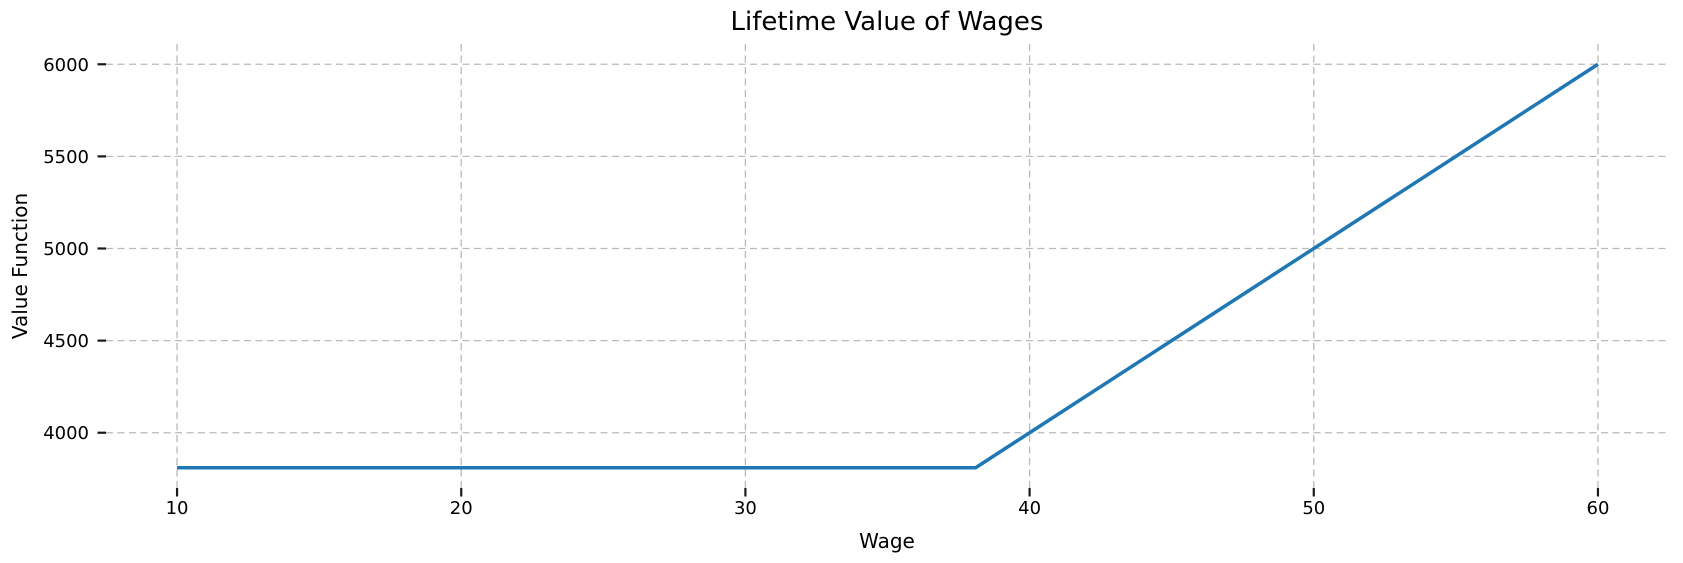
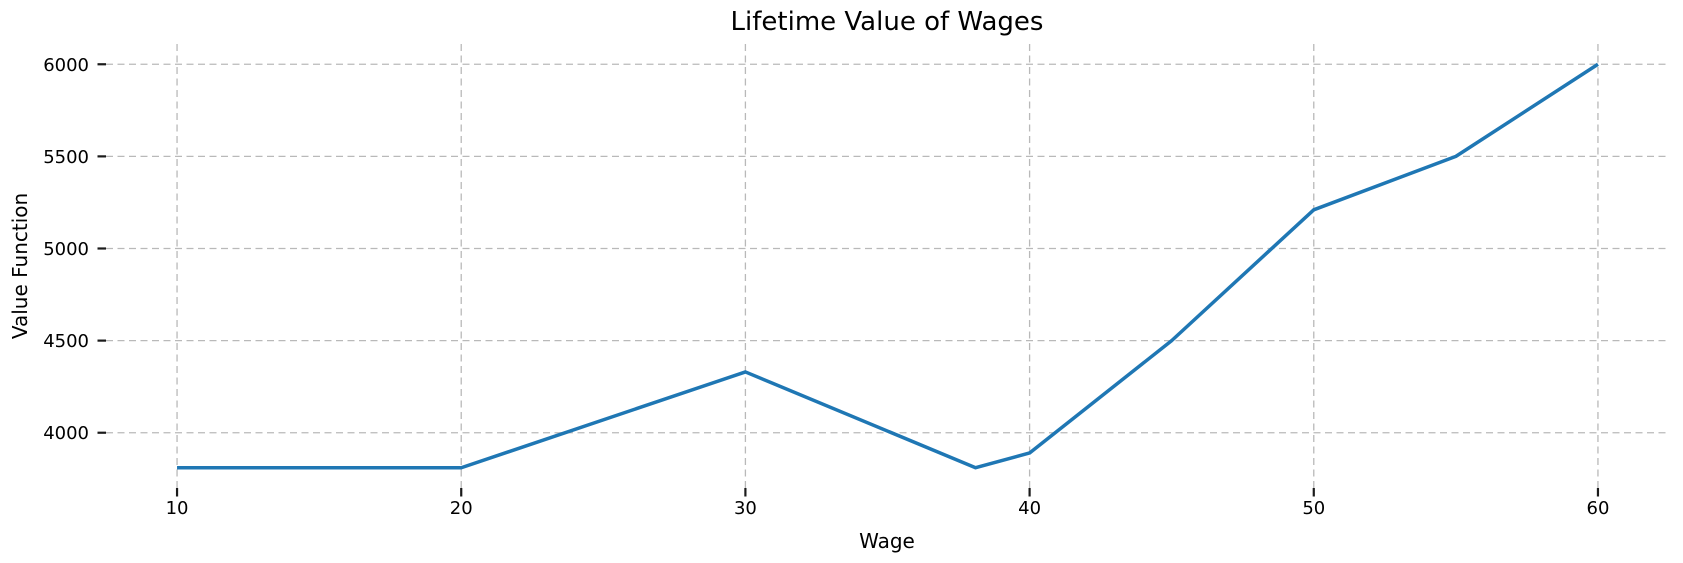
30: 3810 -> 4330
40: 4000 -> 3890
50: 5000 -> 5210
